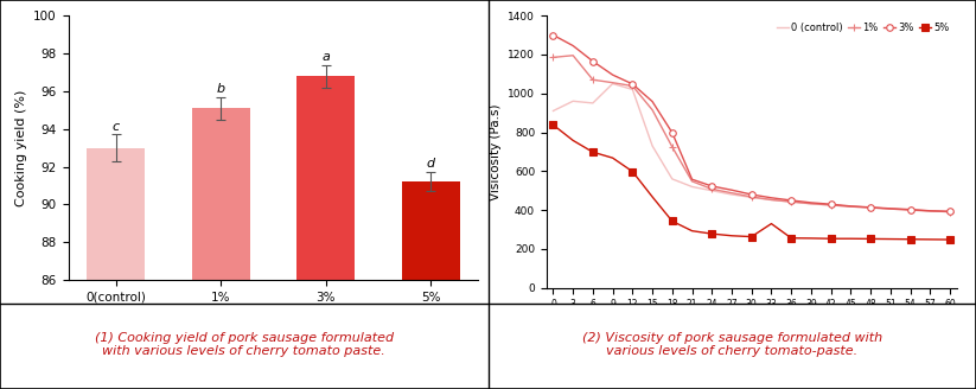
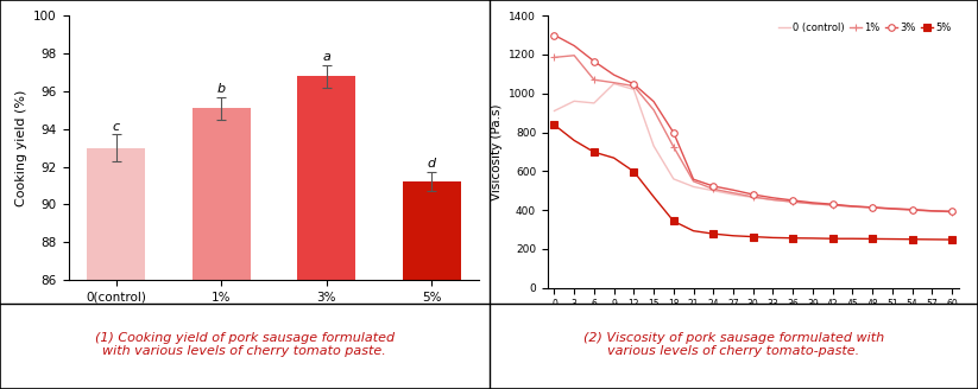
5%/33: 330 -> 260
